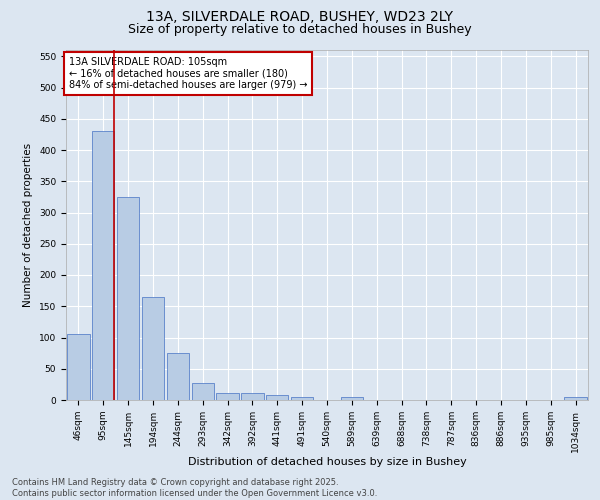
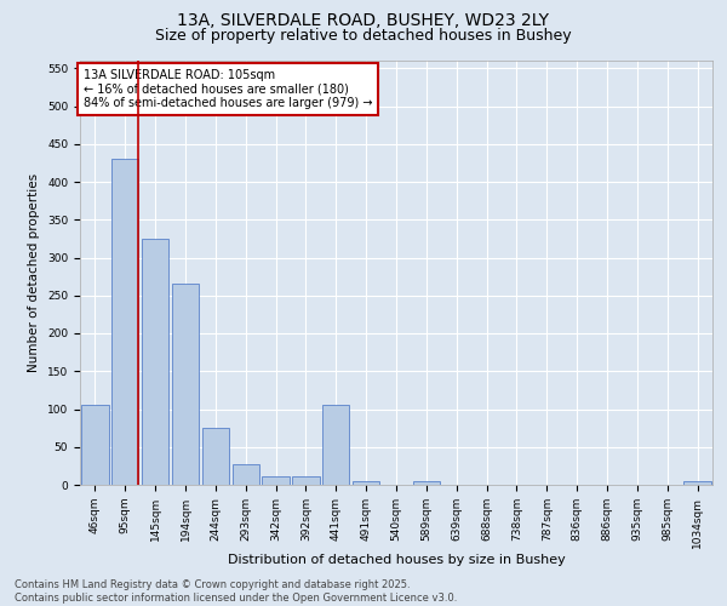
194sqm: 165 -> 266
441sqm: 8 -> 106
